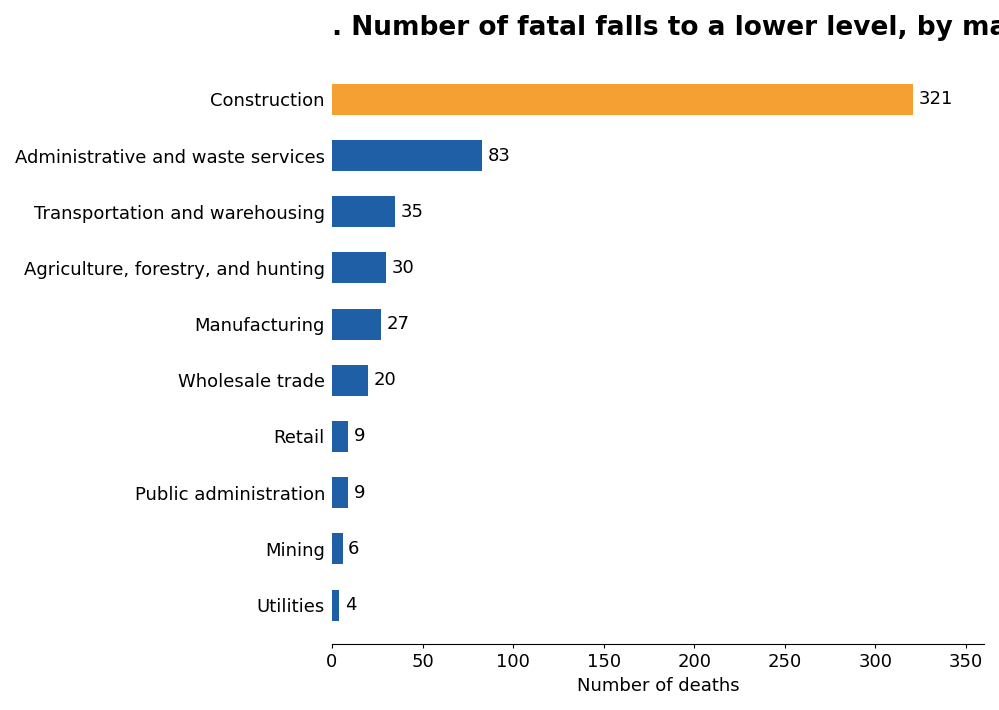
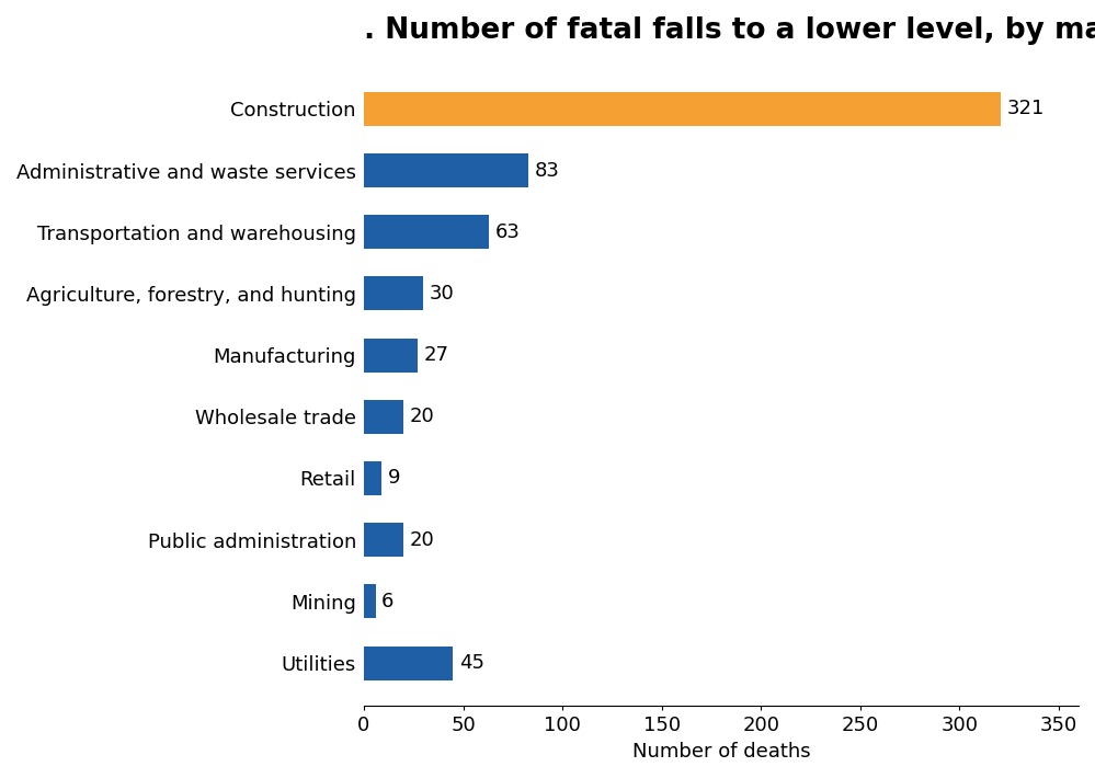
Transportation and warehousing: 35 -> 63
Public administration: 9 -> 20
Utilities: 4 -> 45
